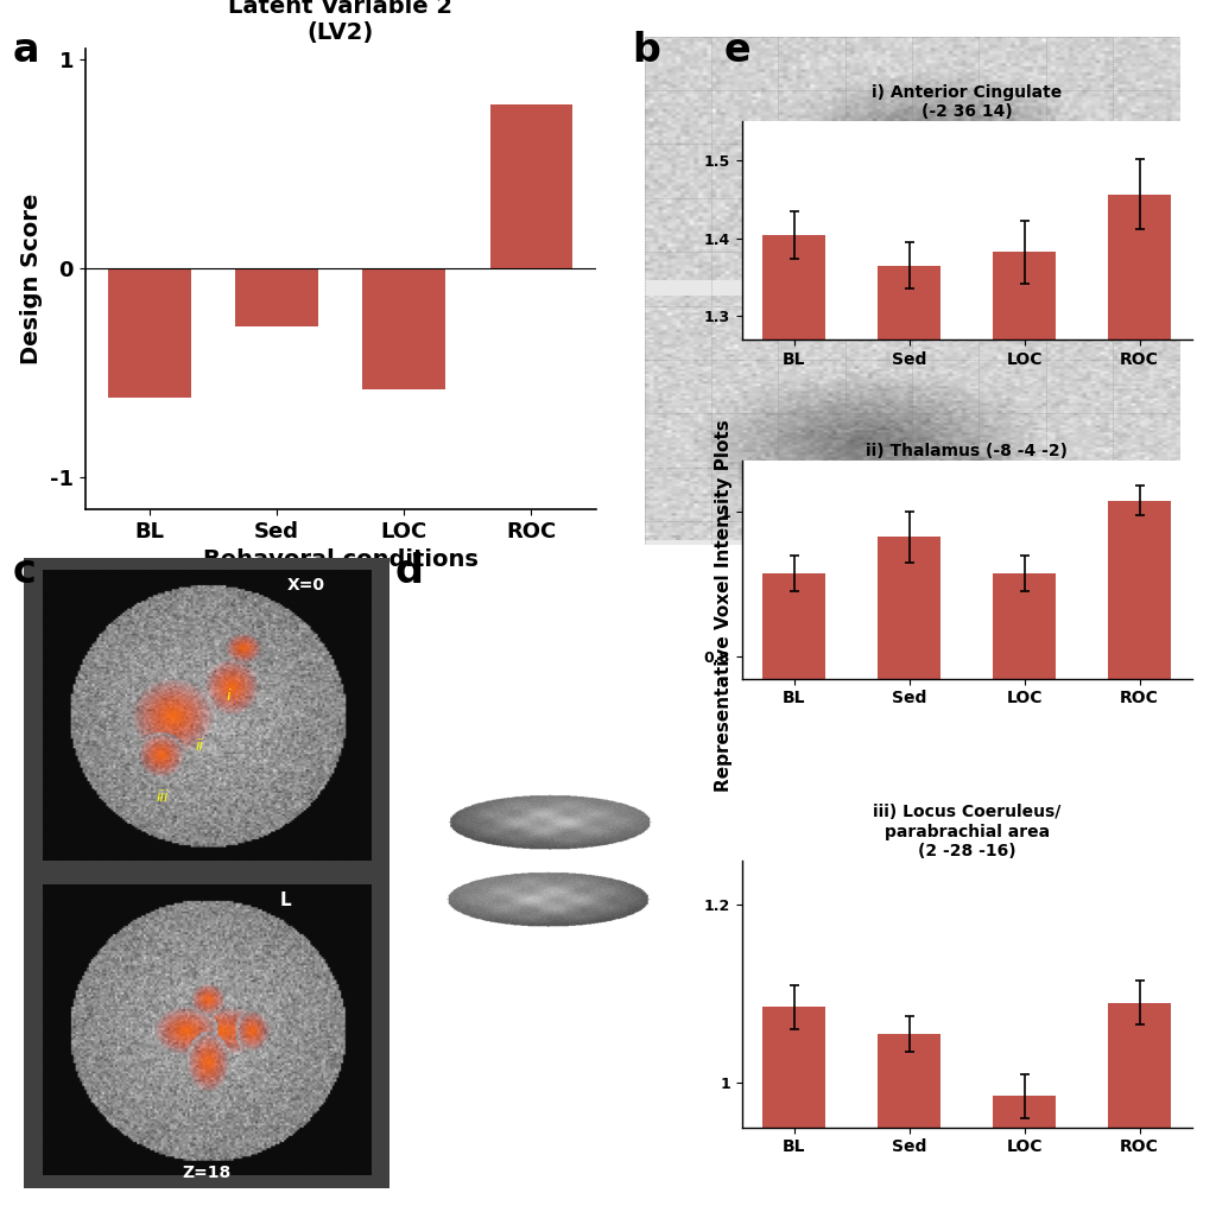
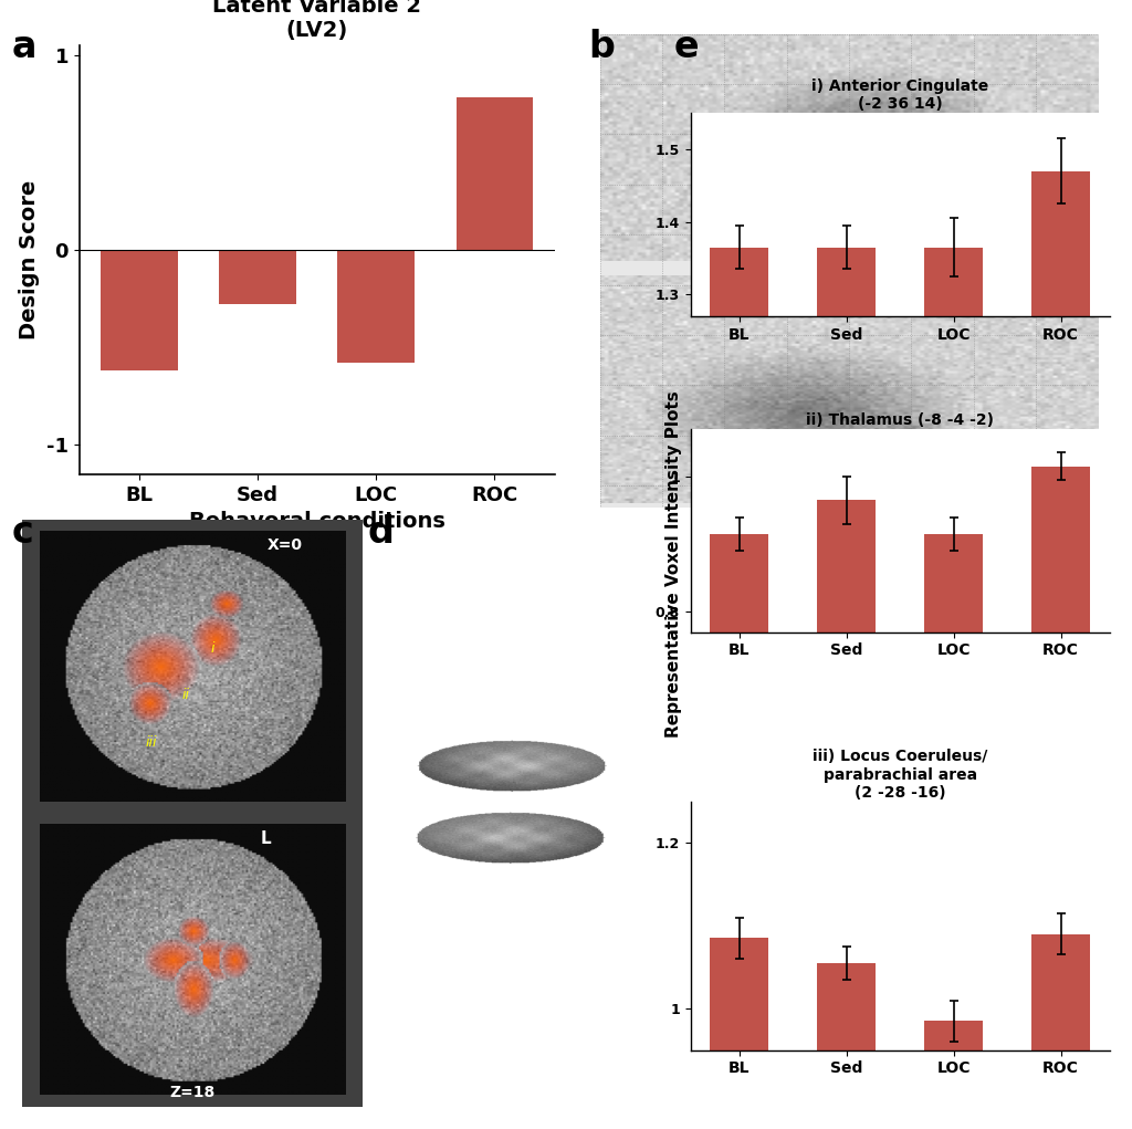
i) Anterior Cingulate (-2 36 14)/BL: 1.404 -> 1.365
i) Anterior Cingulate (-2 36 14)/LOC: 1.382 -> 1.365
i) Anterior Cingulate (-2 36 14)/ROC: 1.456 -> 1.470
